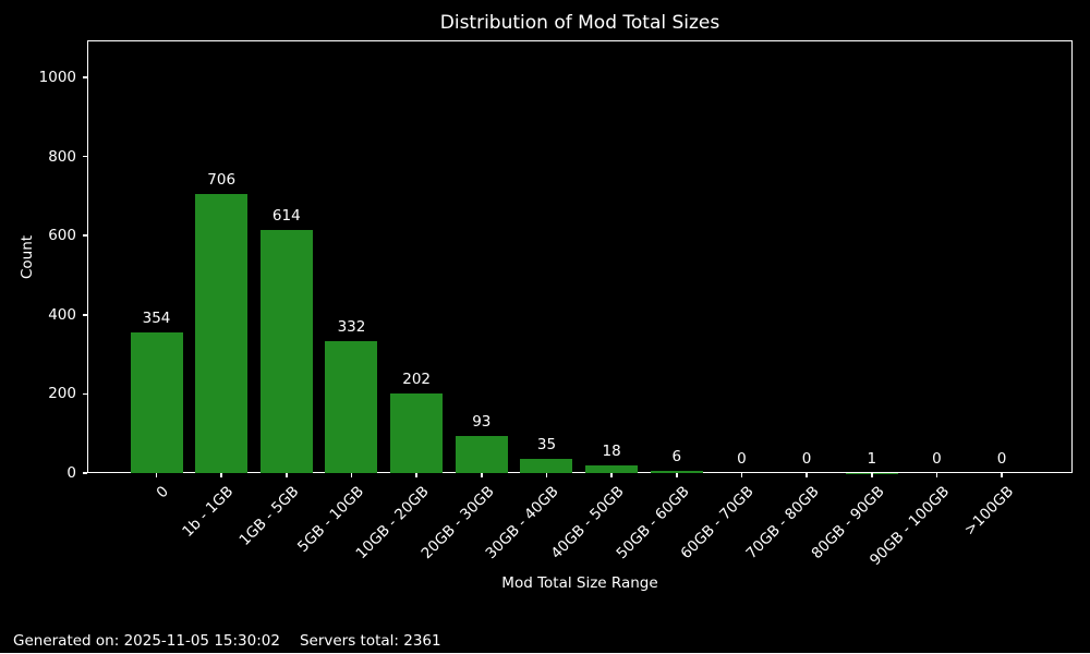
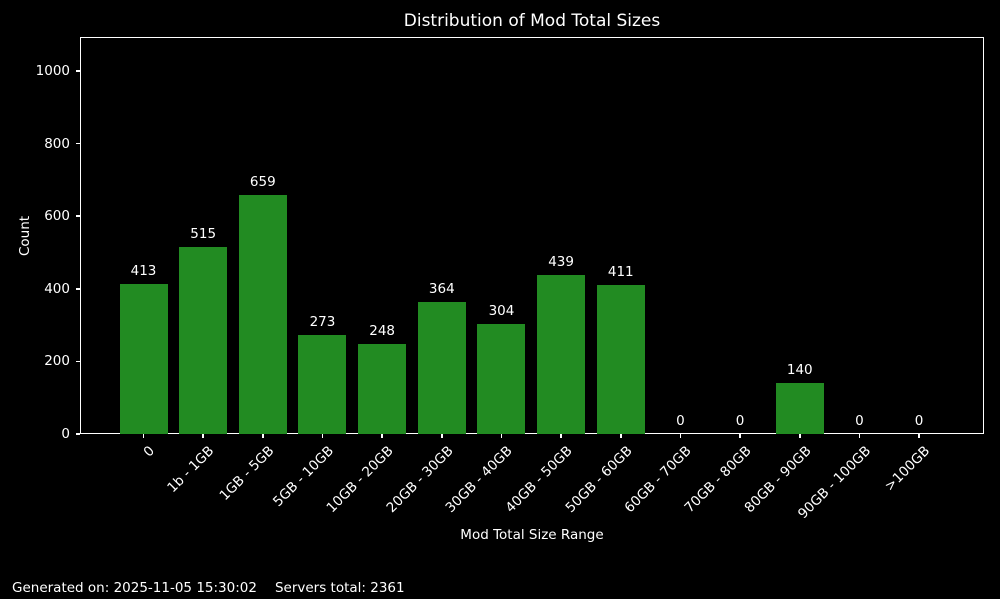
0: 354 -> 413
1b - 1GB: 706 -> 515
1GB - 5GB: 614 -> 659
5GB - 10GB: 332 -> 273
10GB - 20GB: 202 -> 248
20GB - 30GB: 93 -> 364
30GB - 40GB: 35 -> 304
40GB - 50GB: 18 -> 439
50GB - 60GB: 6 -> 411
80GB - 90GB: 1 -> 140
